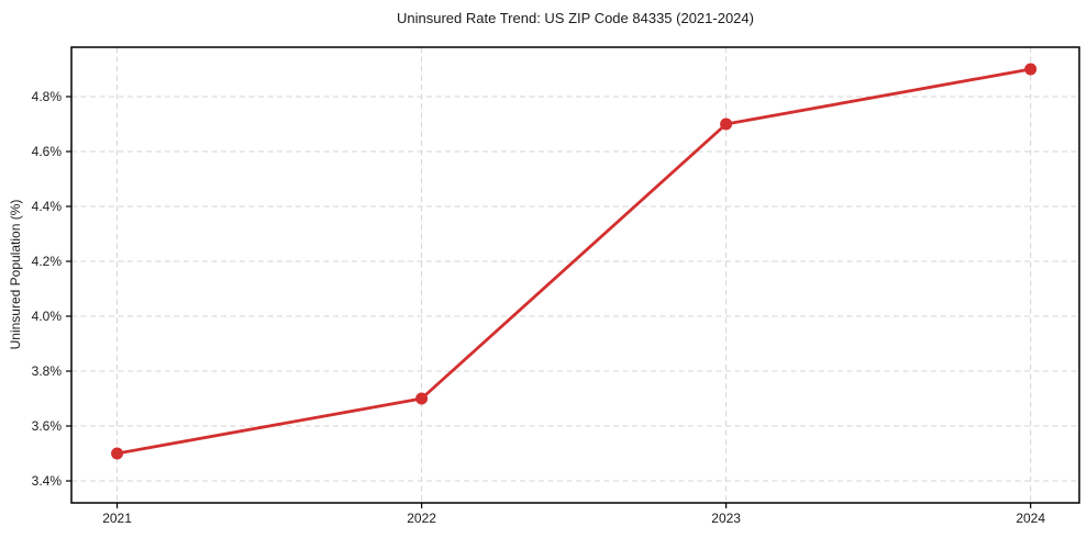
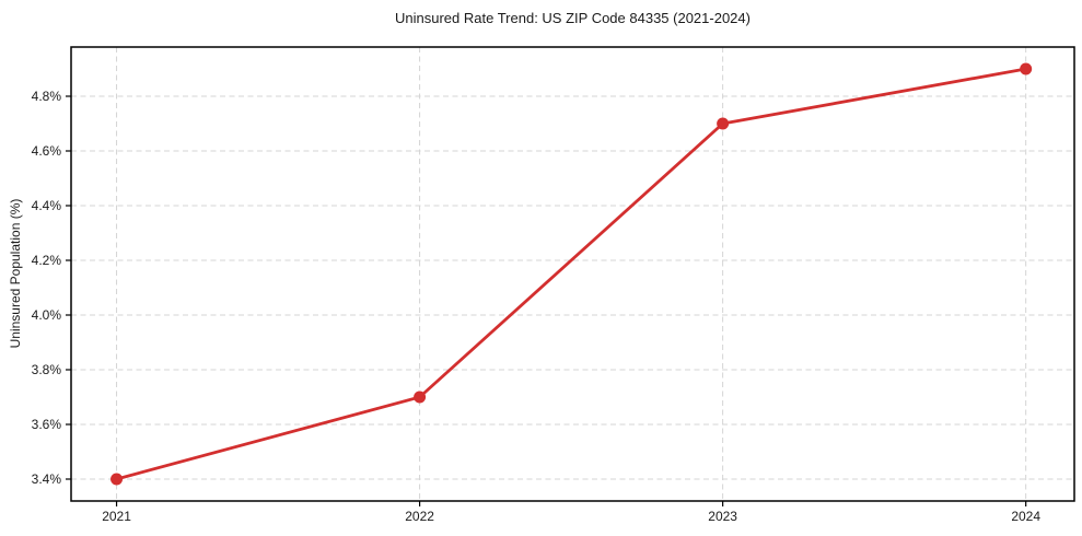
2021: 3.5% -> 3.4%
